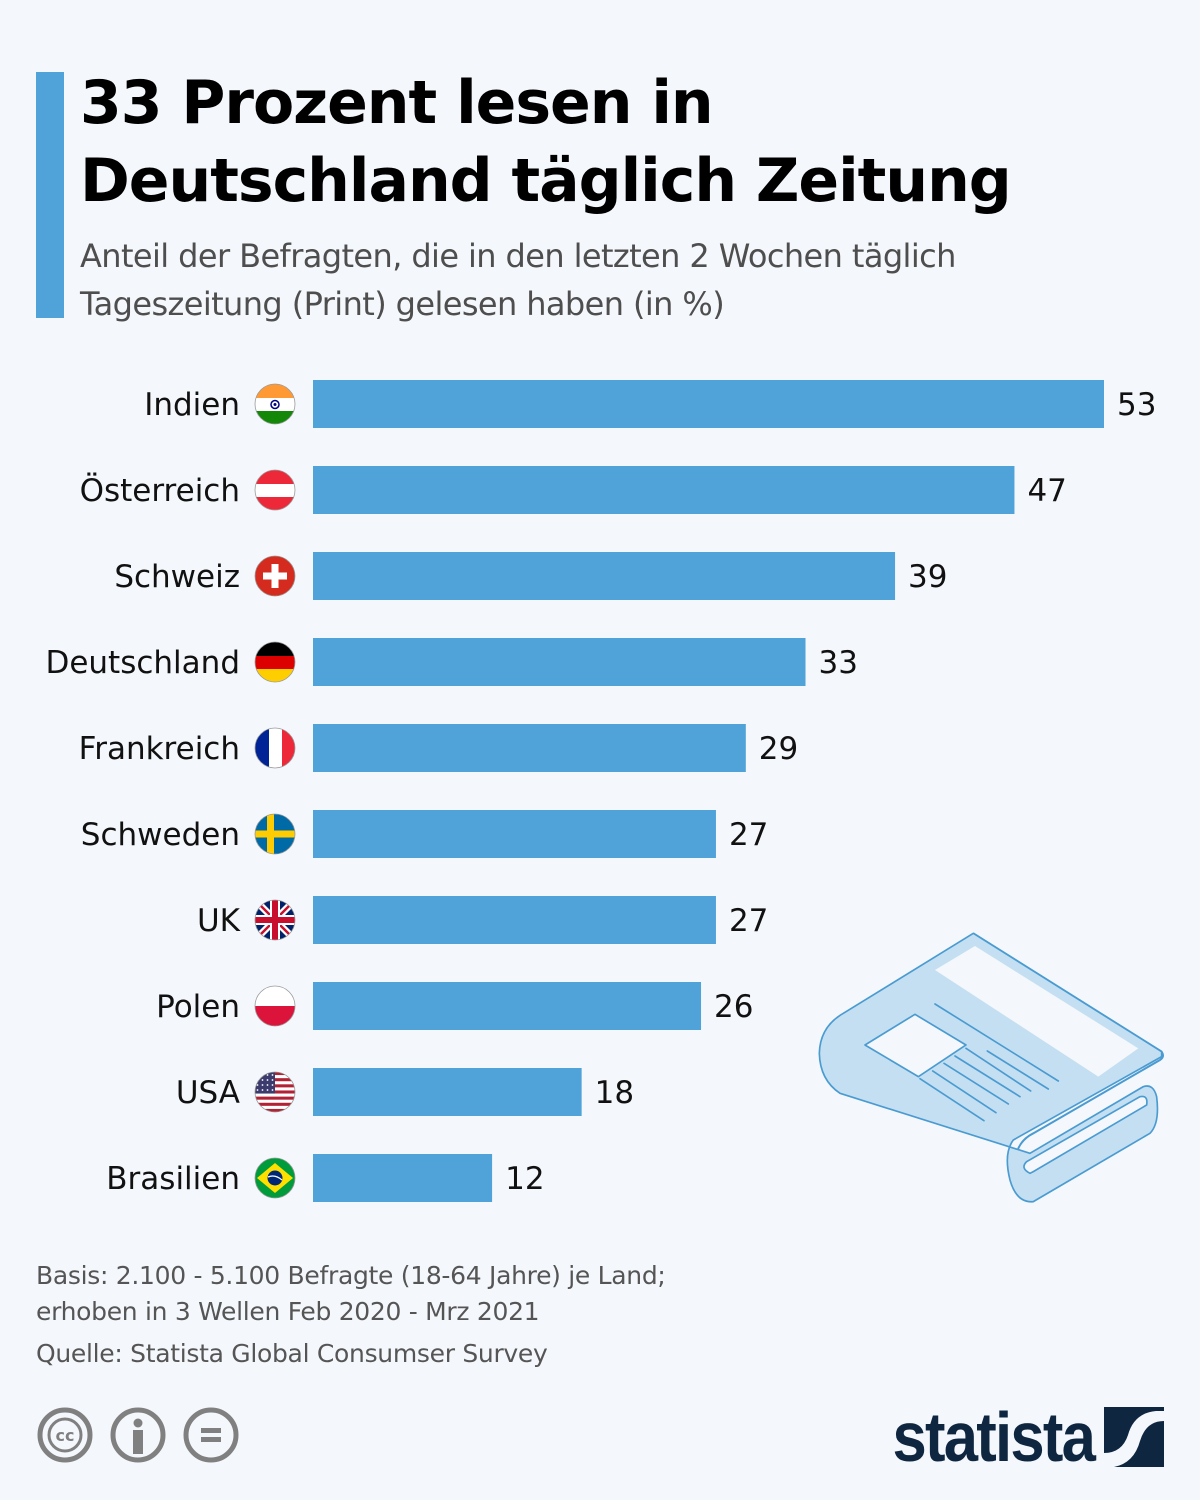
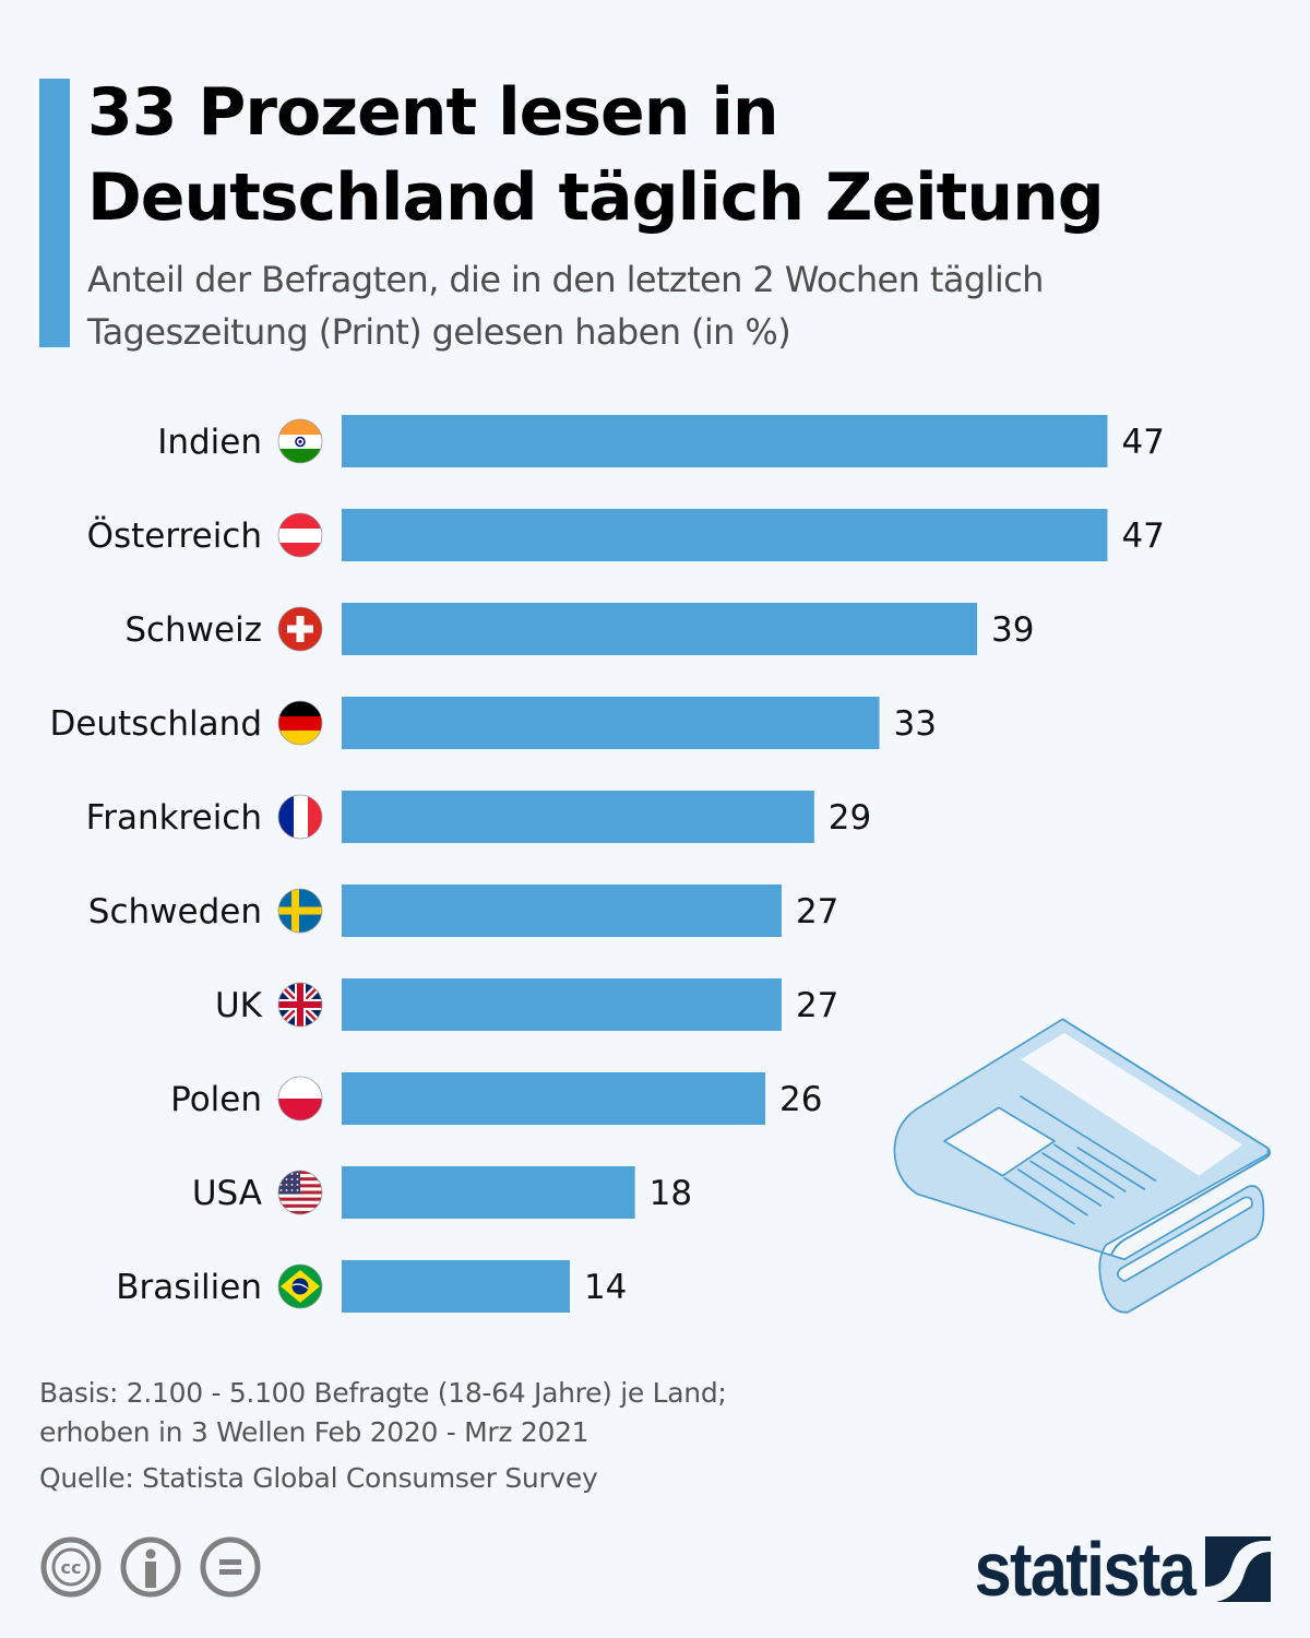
Indien: 53 -> 47
Brasilien: 12 -> 14
